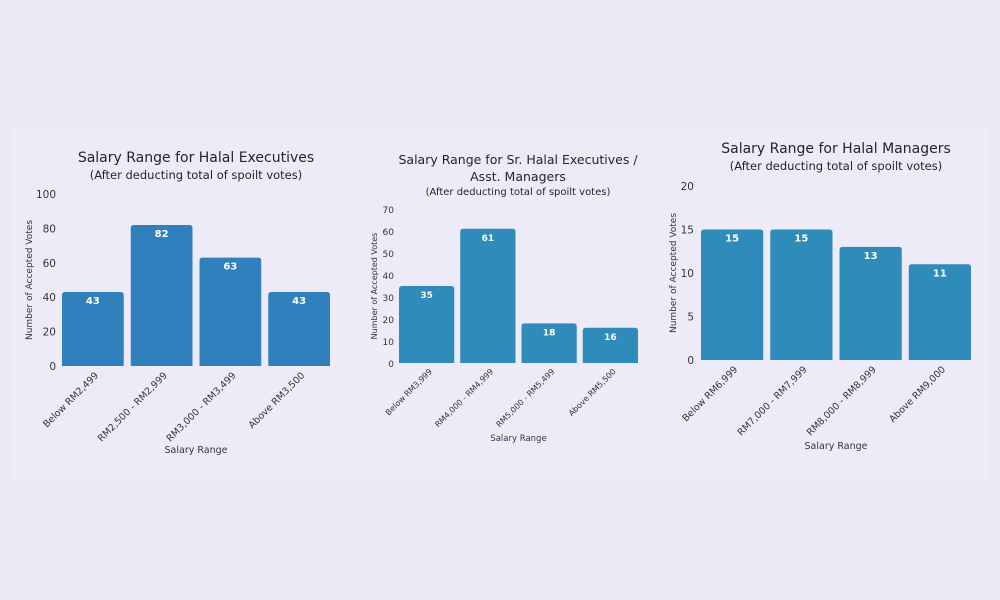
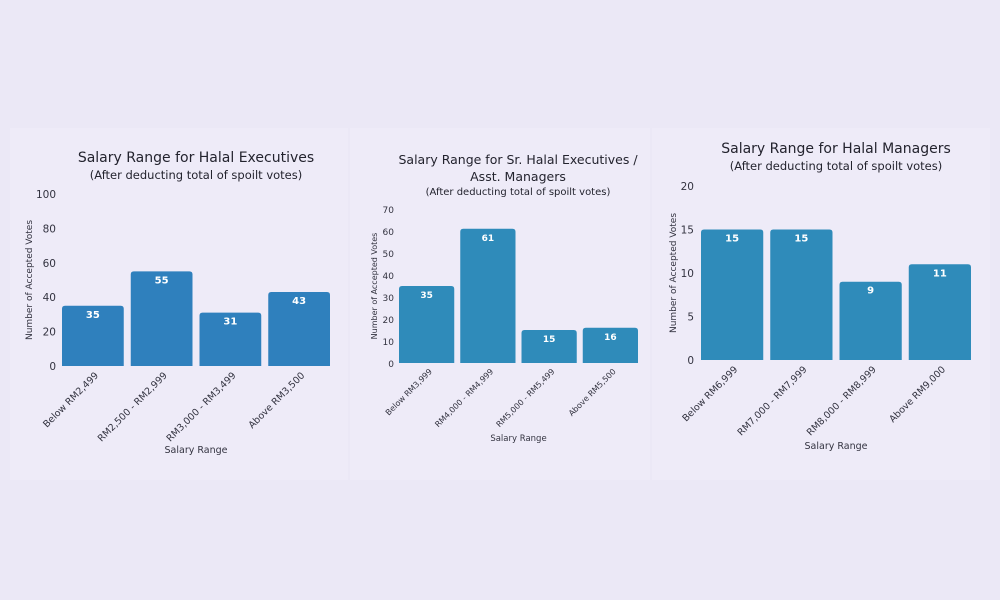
Salary Range for Halal Executives/Below RM2,499: 43 -> 35
Salary Range for Halal Executives/RM2,500 - RM2,999: 82 -> 55
Salary Range for Halal Executives/RM3,000 - RM3,499: 63 -> 31
Salary Range for Sr. Halal Executives / Asst. Managers/RM5,000 - RM5,499: 18 -> 15
Salary Range for Halal Managers/RM8,000 - RM8,999: 13 -> 9
